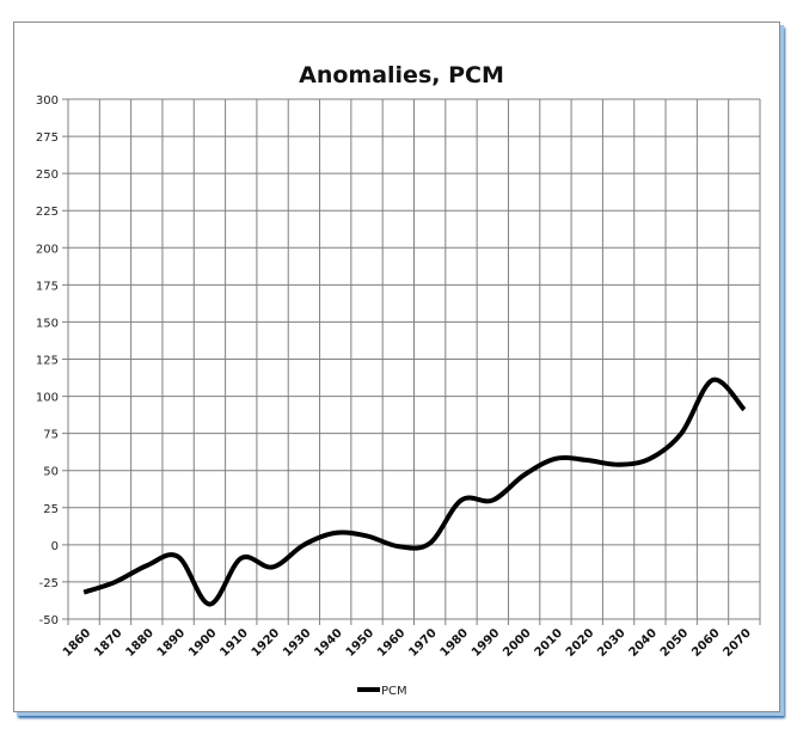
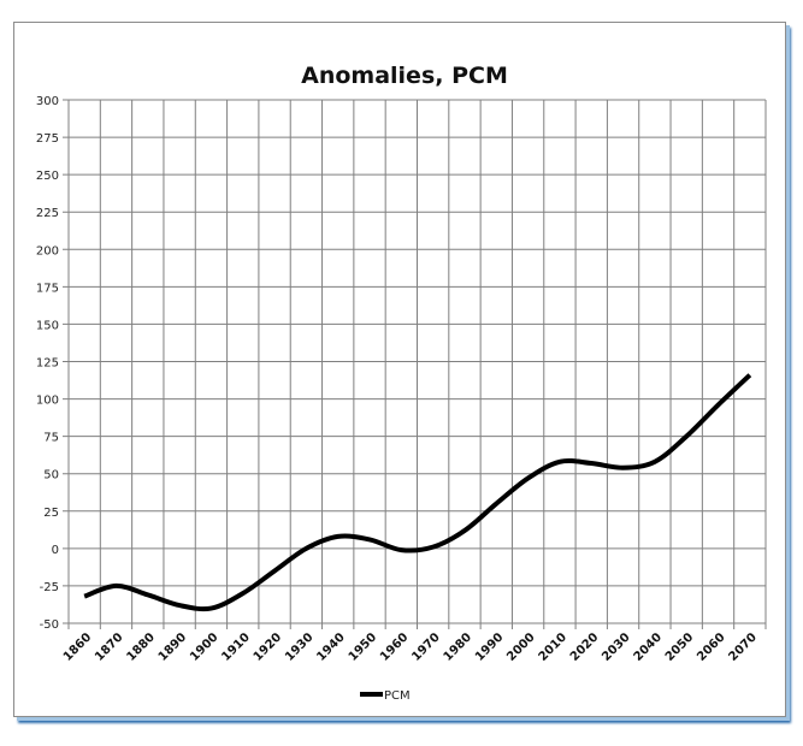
1880: -14 -> -31
1890: -8 -> -38
1910: -9 -> -30
1980: 30 -> 12
2060: 111 -> 96
2070: 91 -> 116
